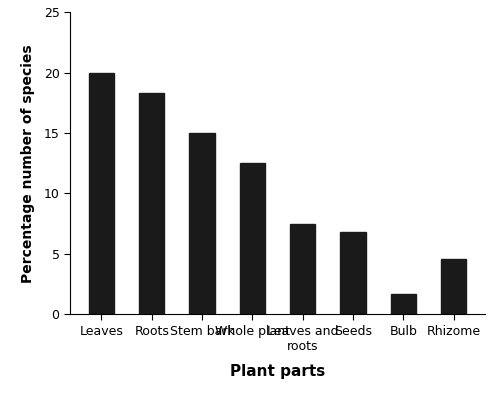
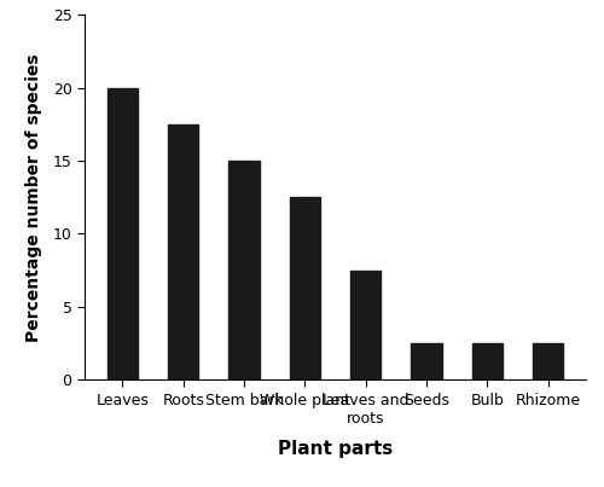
Roots: 18.3 -> 17.5
Seeds: 6.8 -> 2.5
Bulb: 1.7 -> 2.5
Rhizome: 4.6 -> 2.5
